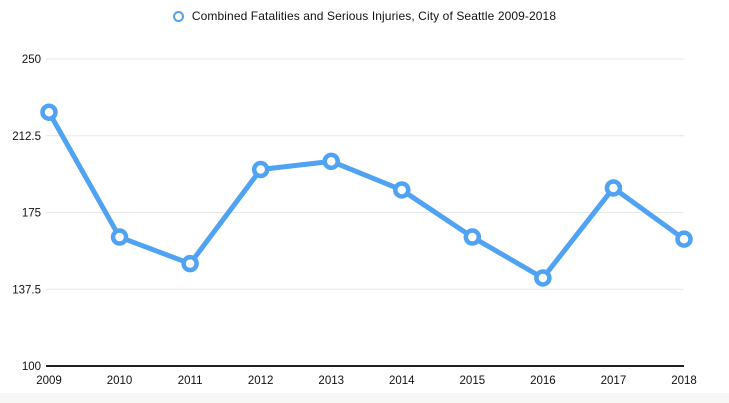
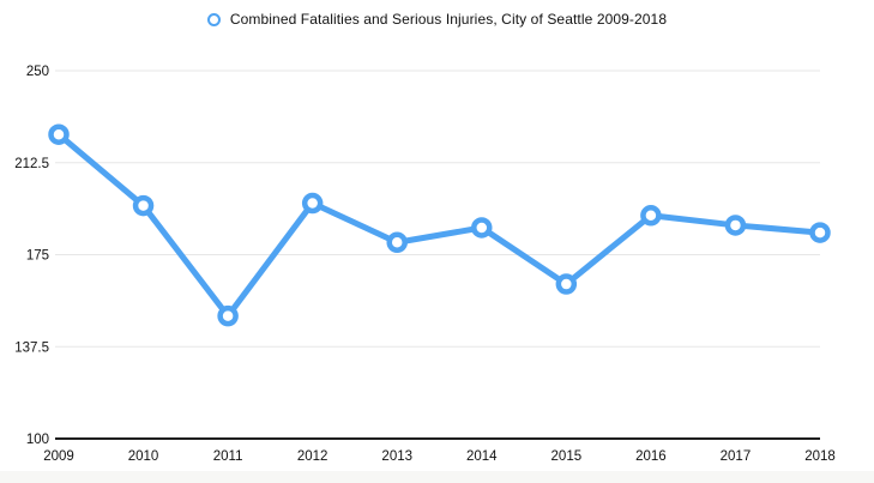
2010: 163 -> 195
2013: 200 -> 180
2016: 143 -> 191
2018: 162 -> 184
